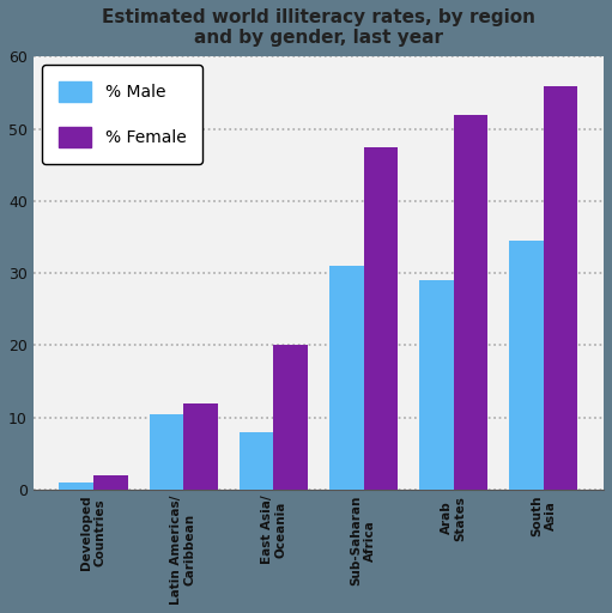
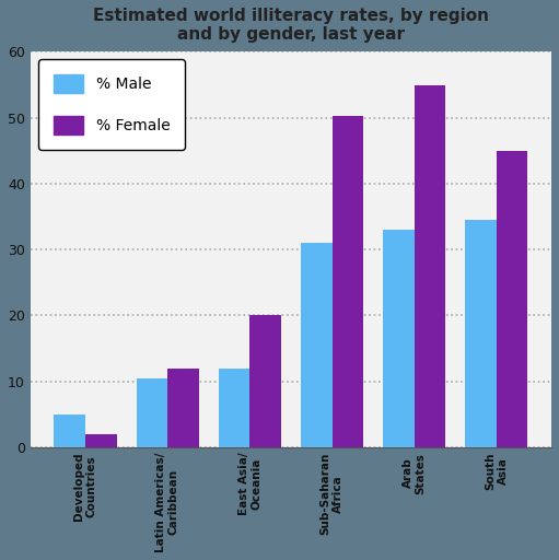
% Male/Developed Countries: 1.0 -> 5.0
% Male/East Asia/ Oceania: 8.0 -> 12.0
% Female/Sub-Saharan Africa: 47.5 -> 50.2
% Male/Arab States: 29.0 -> 33.0
% Female/Arab States: 52.0 -> 55.0
% Female/South Asia: 56.0 -> 45.0
